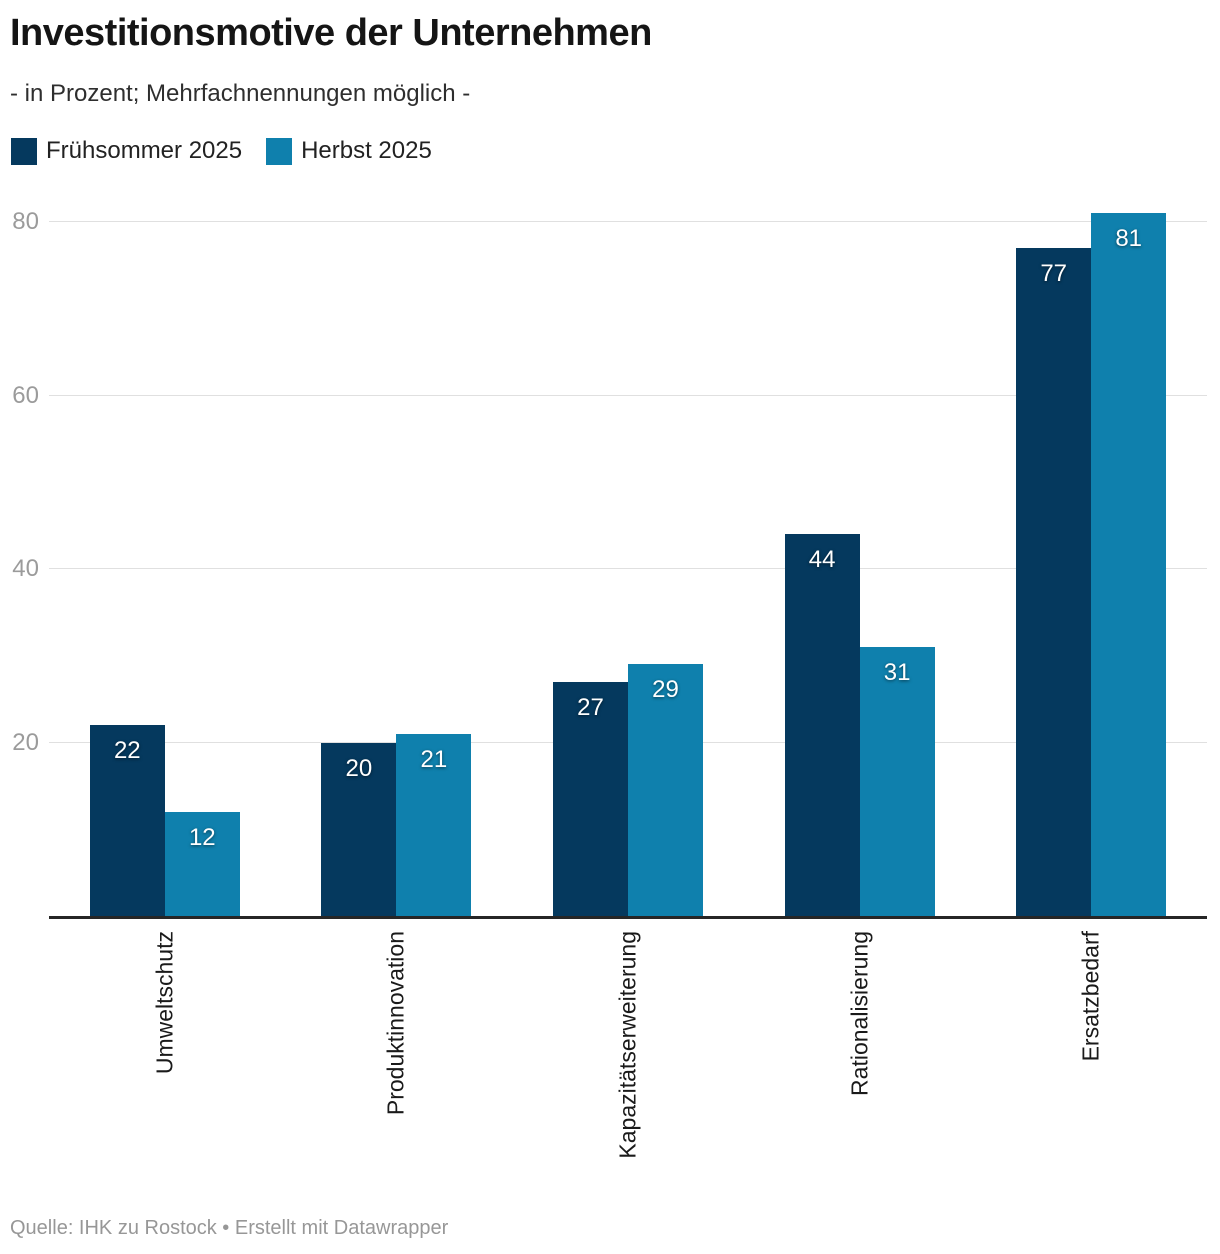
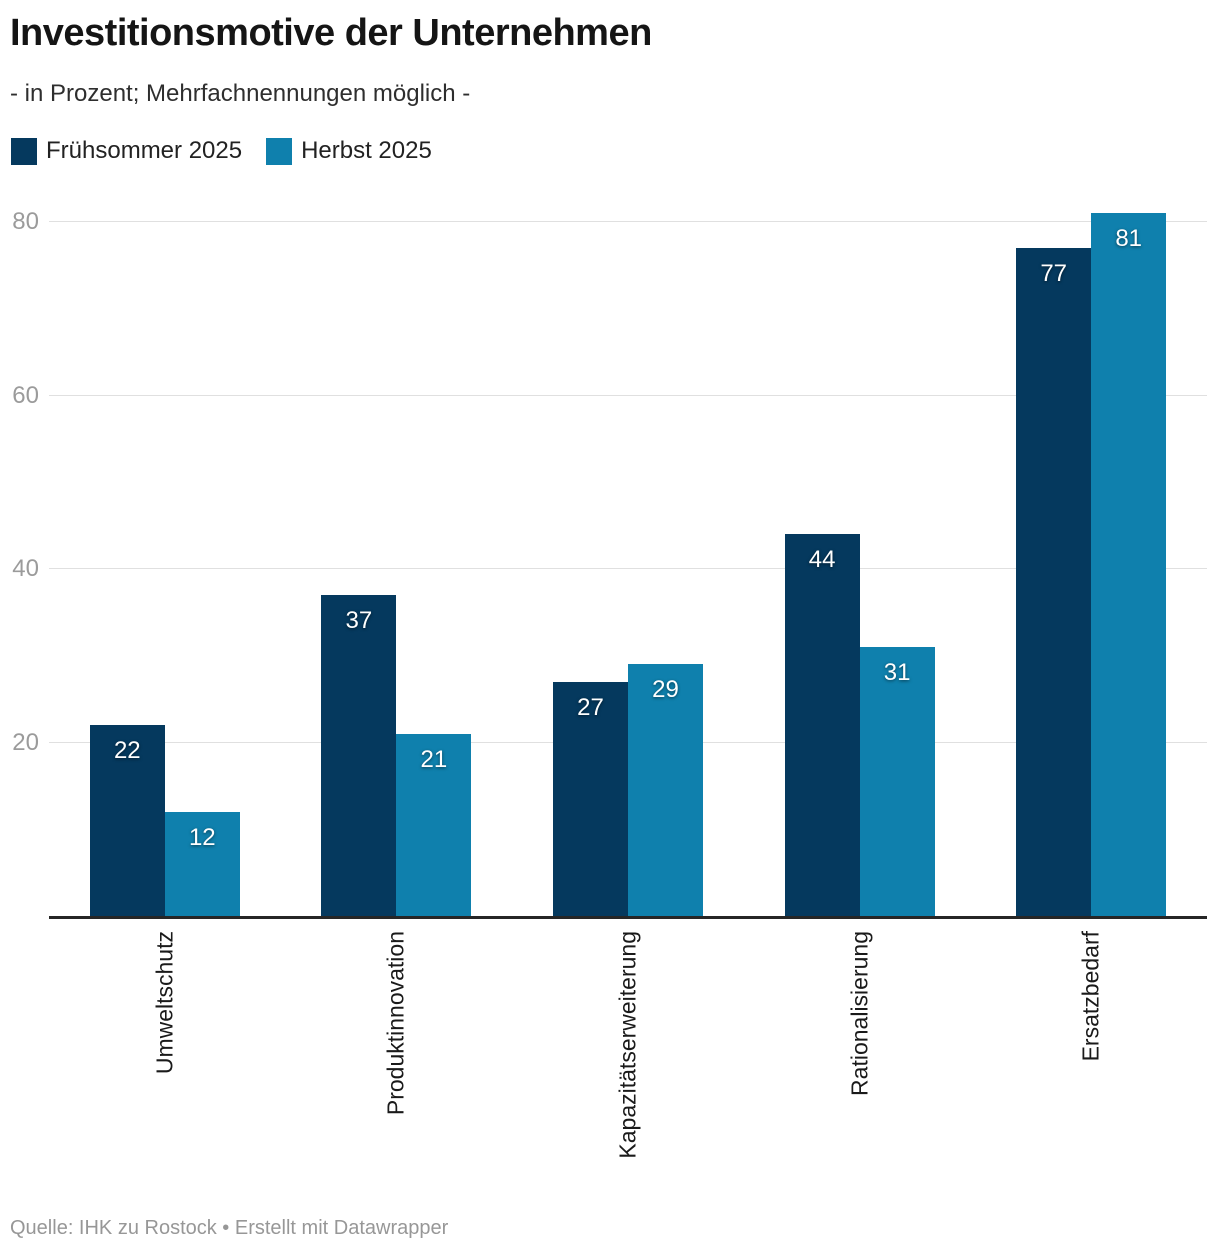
Frühsommer 2025/Produktinnovation: 20 -> 37
